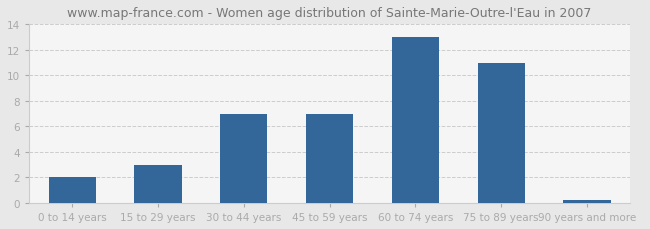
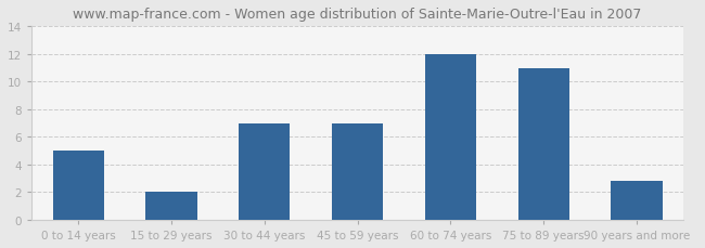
0 to 14 years: 2.0 -> 5.0
15 to 29 years: 3.0 -> 2.0
60 to 74 years: 13.0 -> 12.0
90 years and more: 0.2 -> 2.8
